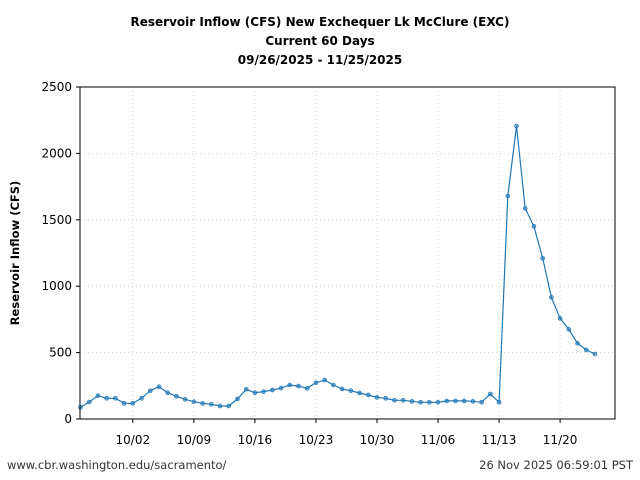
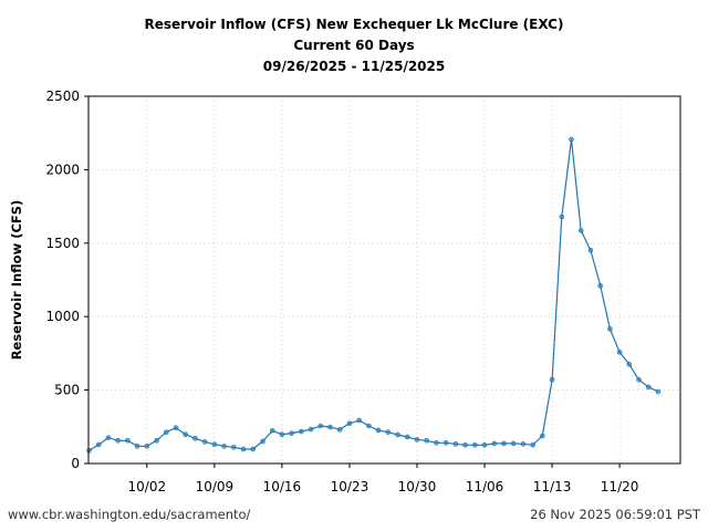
11/13: 130 -> 570
